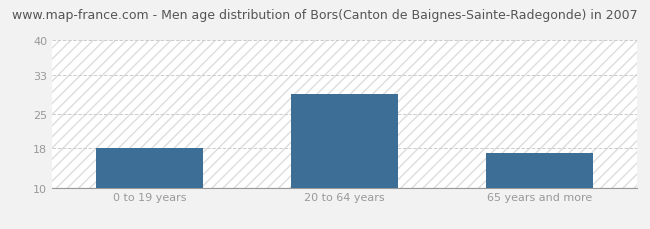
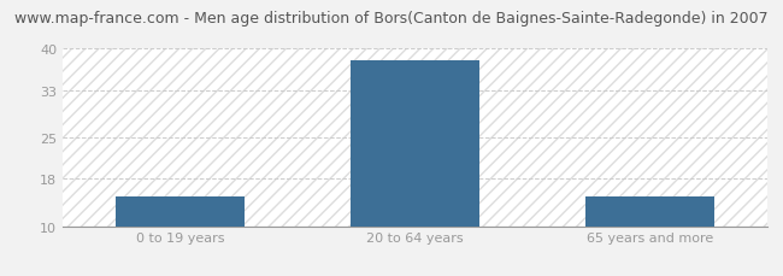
0 to 19 years: 18 -> 15
20 to 64 years: 29 -> 38
65 years and more: 17 -> 15
